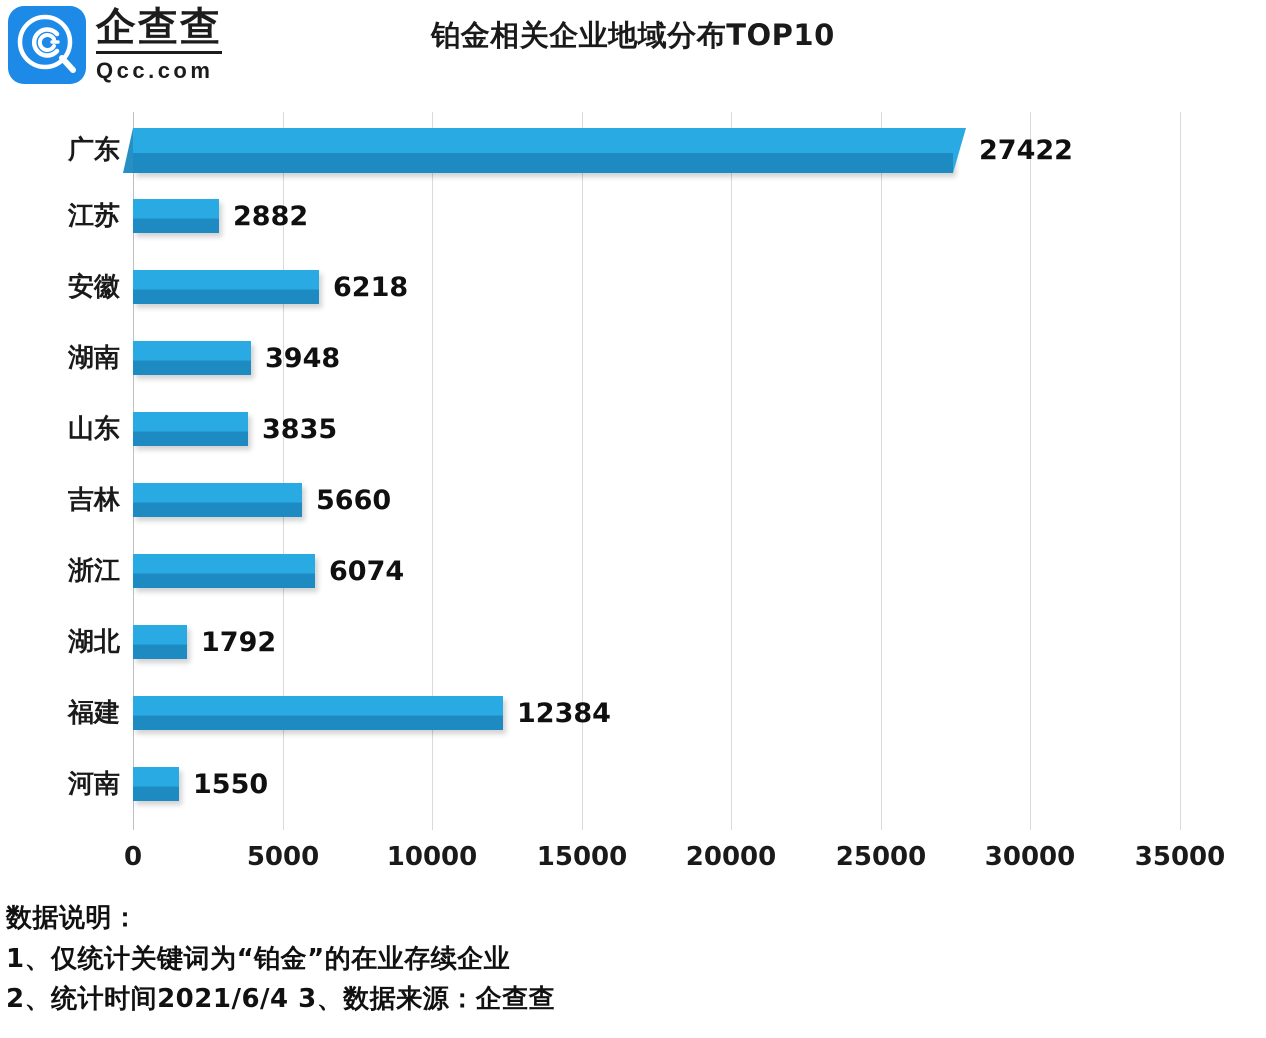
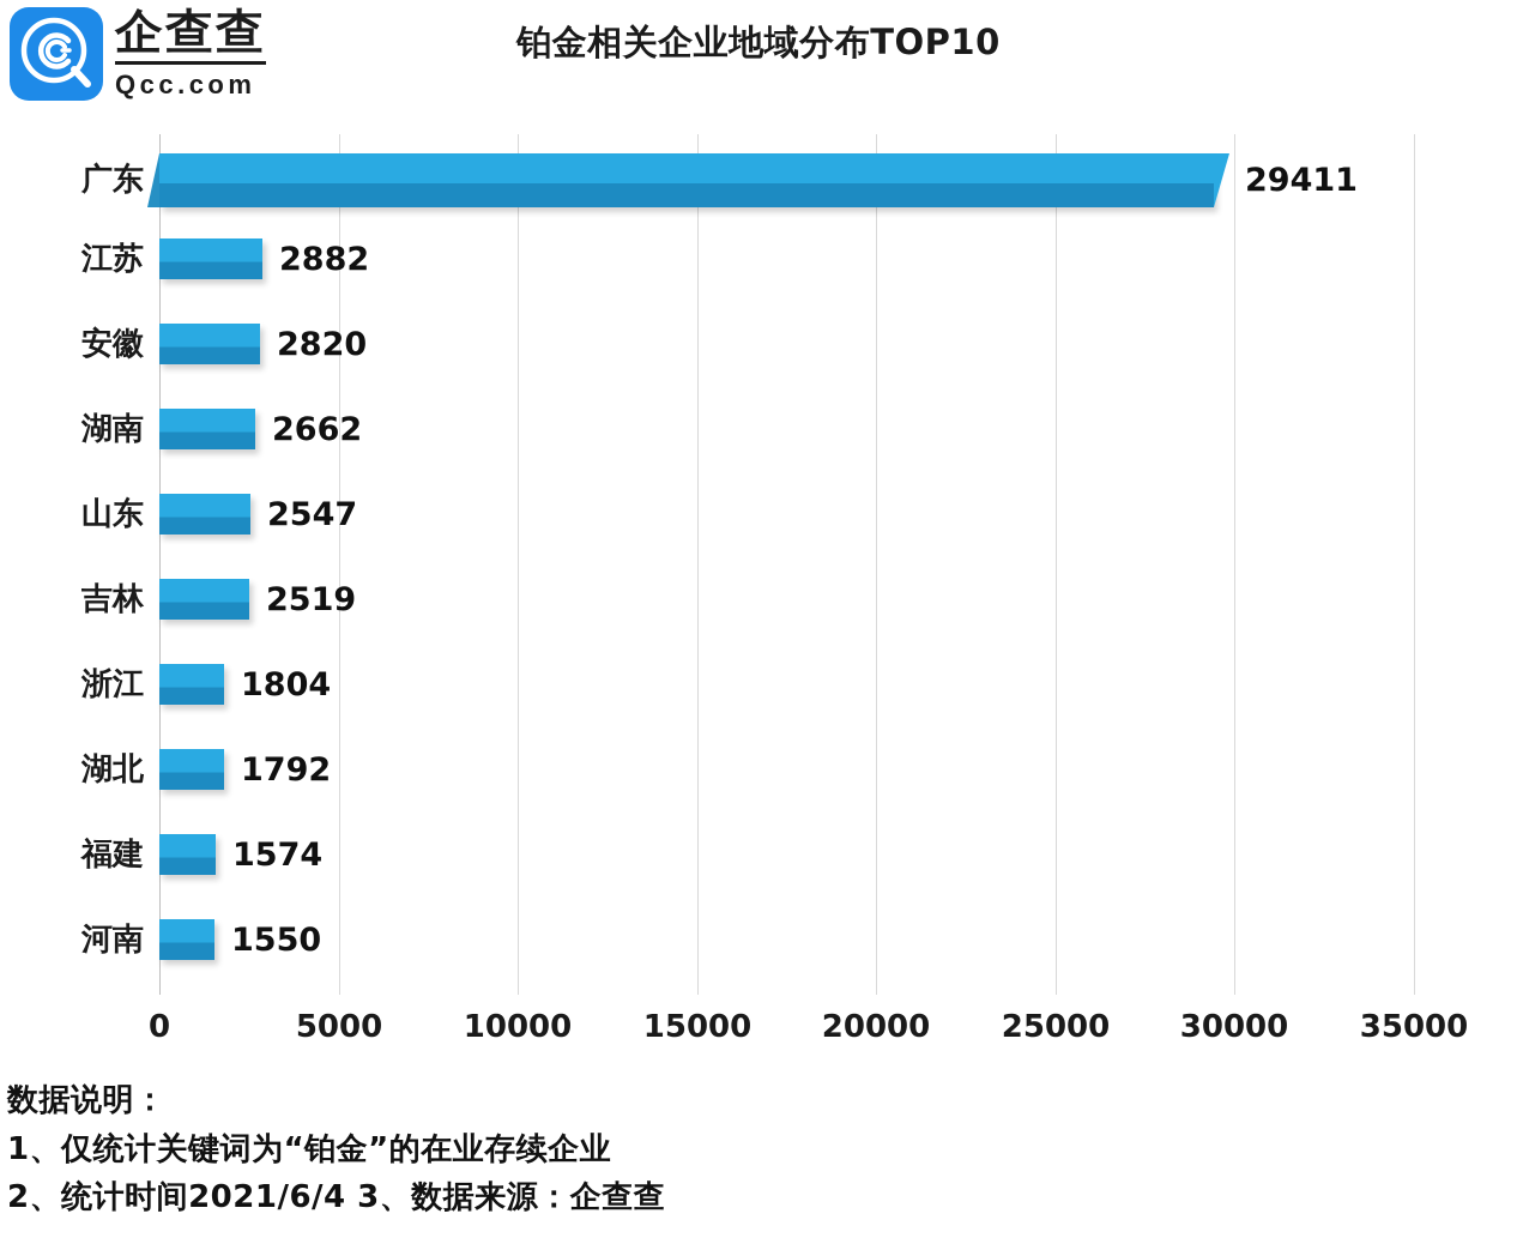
广东: 27422 -> 29411
安徽: 6218 -> 2820
湖南: 3948 -> 2662
山东: 3835 -> 2547
吉林: 5660 -> 2519
浙江: 6074 -> 1804
福建: 12384 -> 1574
